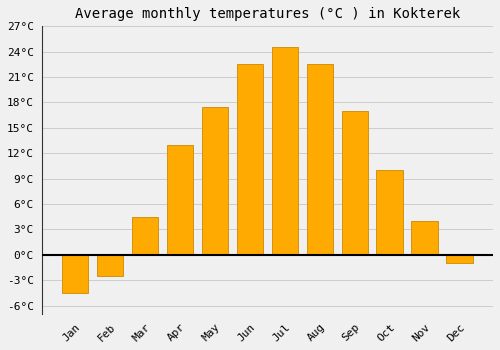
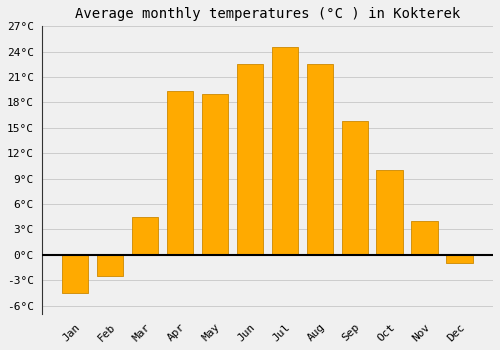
Apr: 13.0°C -> 19.4°C
May: 17.5°C -> 19.0°C
Sep: 17.0°C -> 15.8°C
